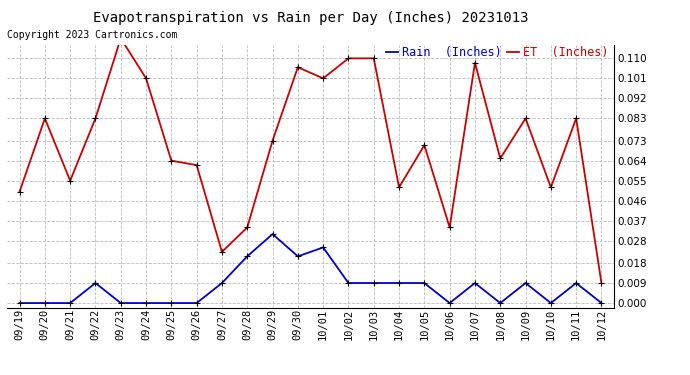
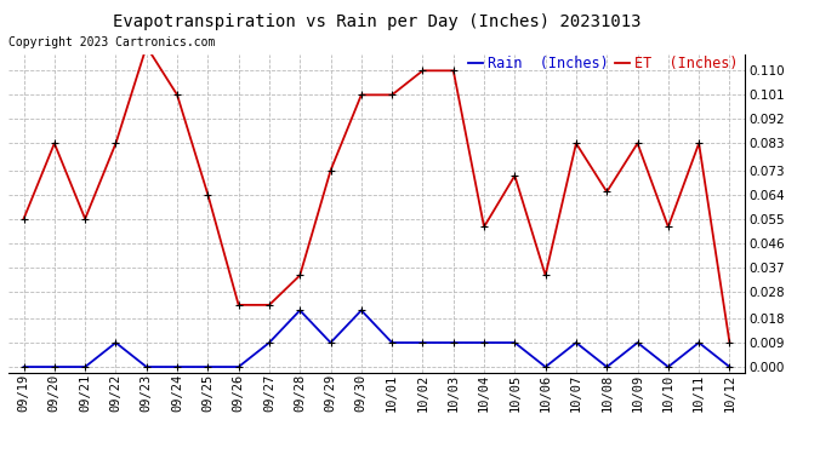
ET (Inches)/09/19: 0.050 -> 0.055
ET (Inches)/09/26: 0.062 -> 0.023
Rain (Inches)/09/29: 0.031 -> 0.009
ET (Inches)/09/30: 0.106 -> 0.101
Rain (Inches)/10/01: 0.025 -> 0.009
ET (Inches)/10/07: 0.108 -> 0.083
